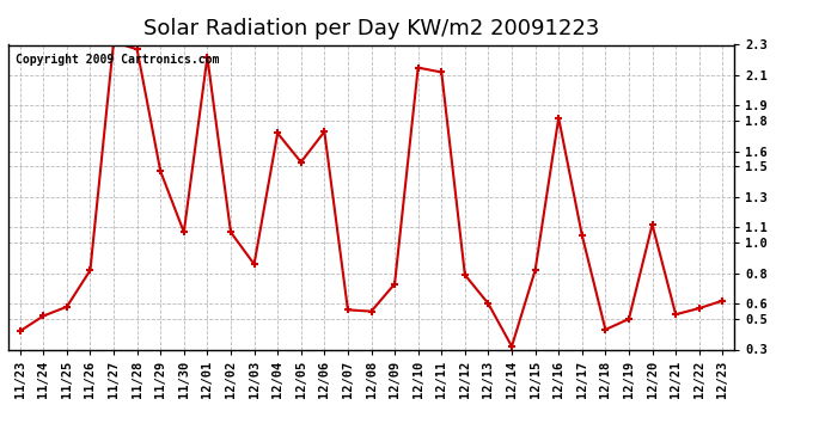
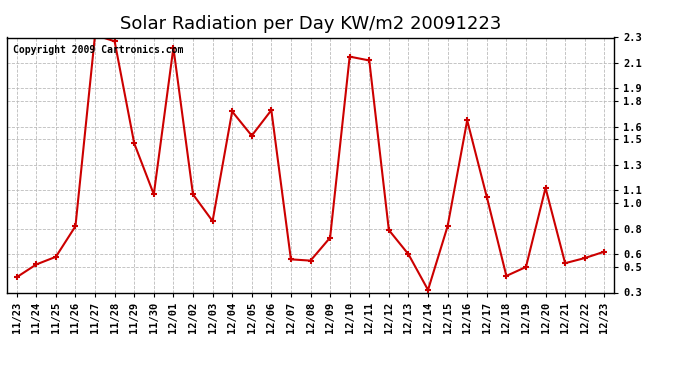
12/16: 1.82 -> 1.65
